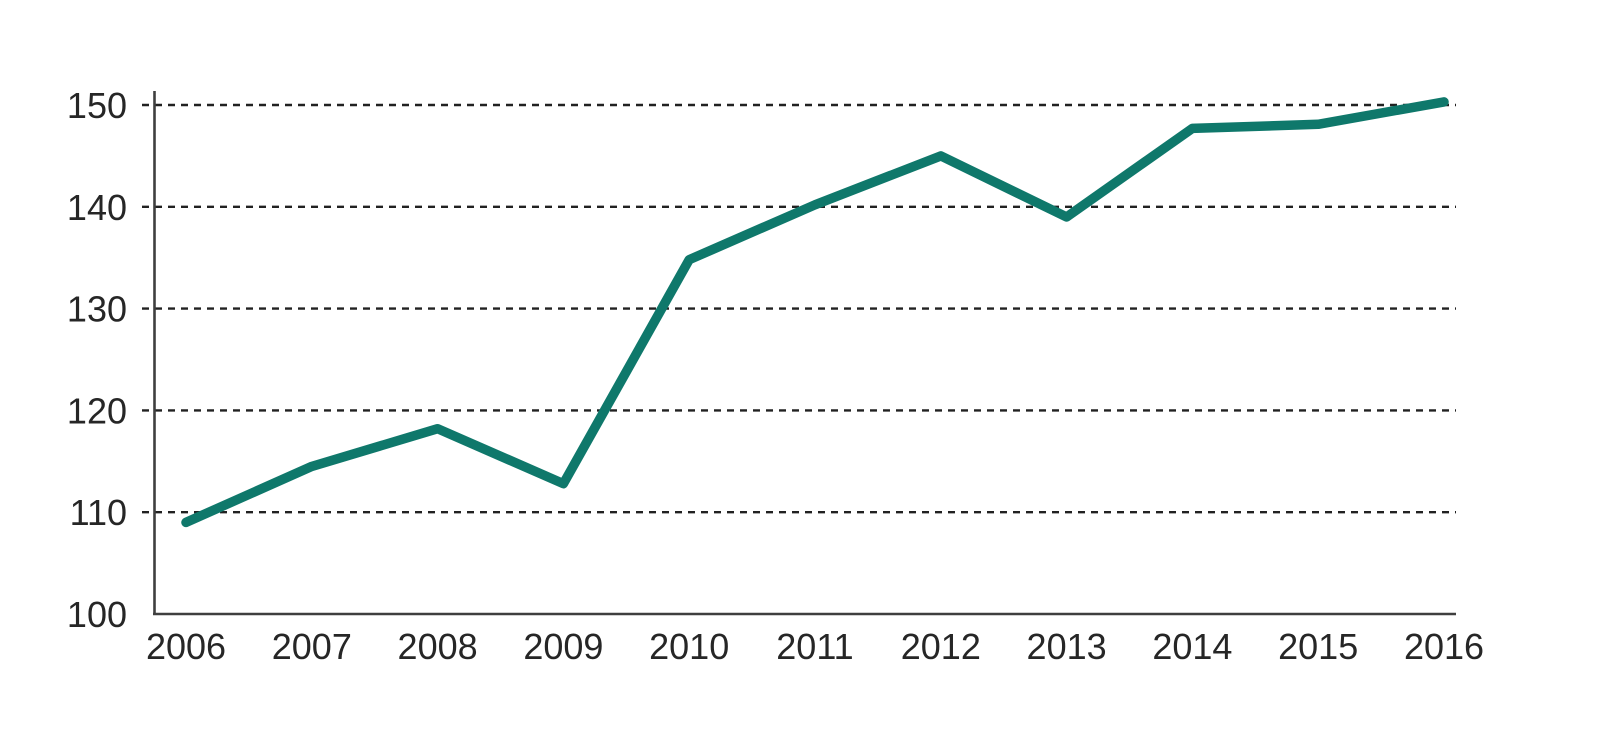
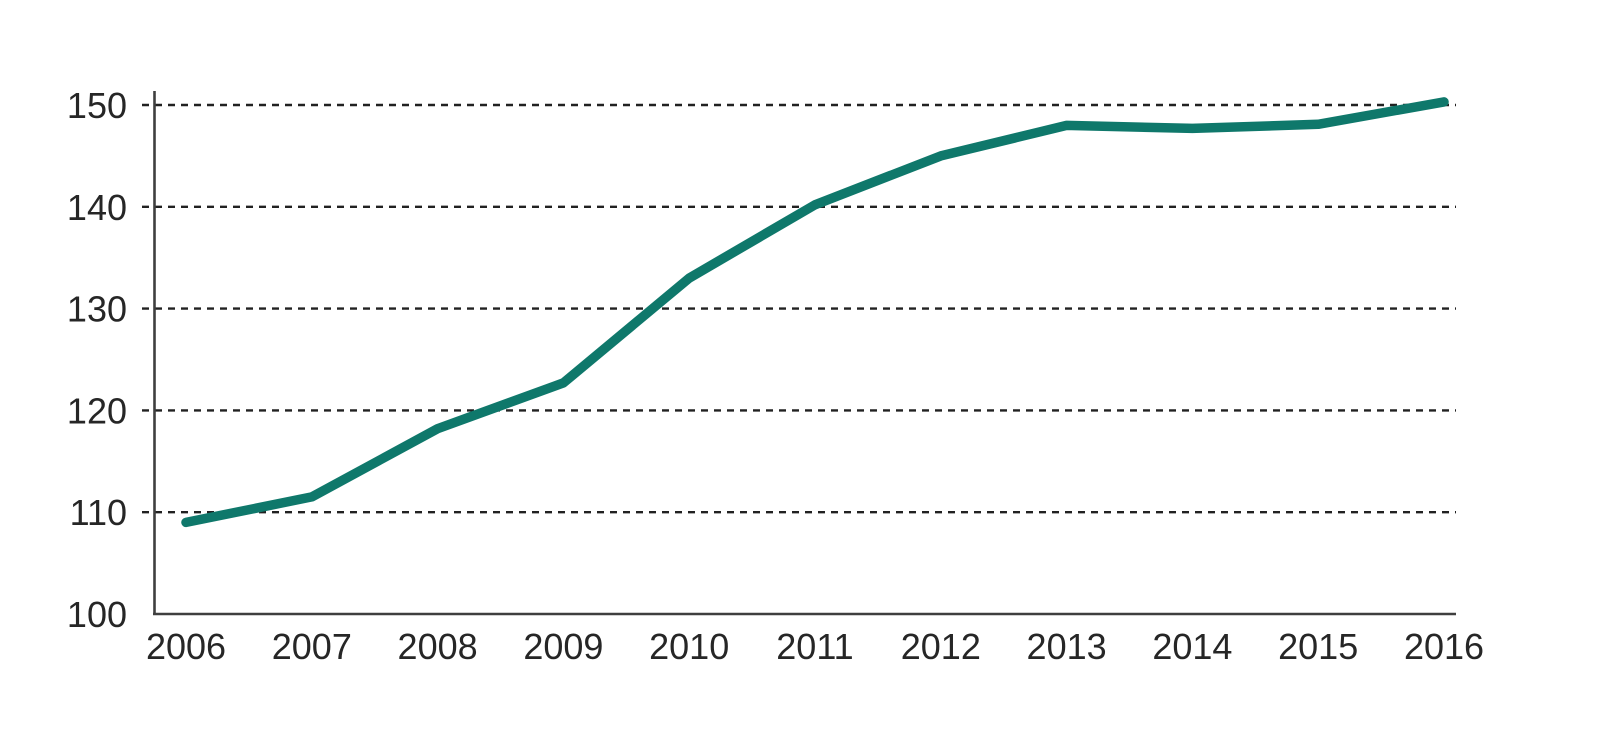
2007: 114.5 -> 111.5
2009: 112.8 -> 122.7
2010: 134.8 -> 133.0
2013: 139.0 -> 148.0
